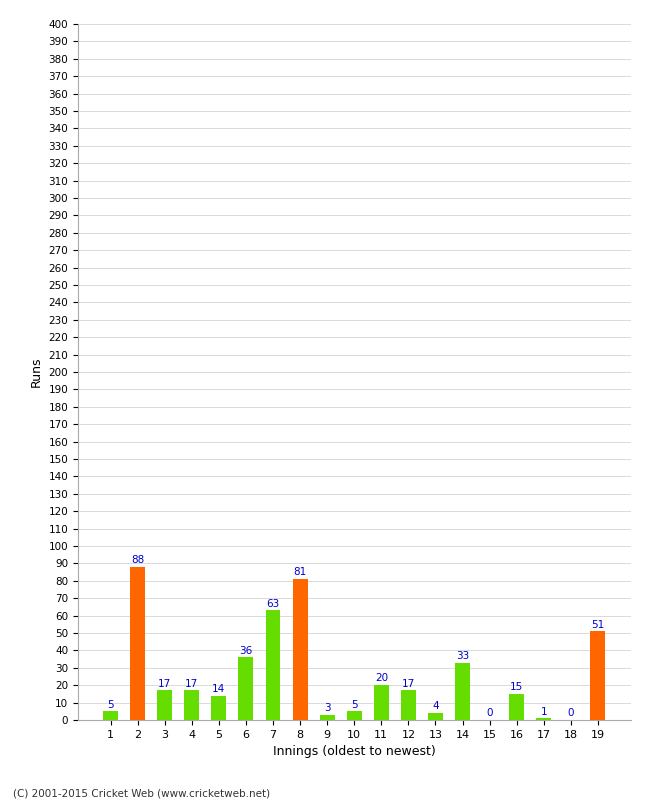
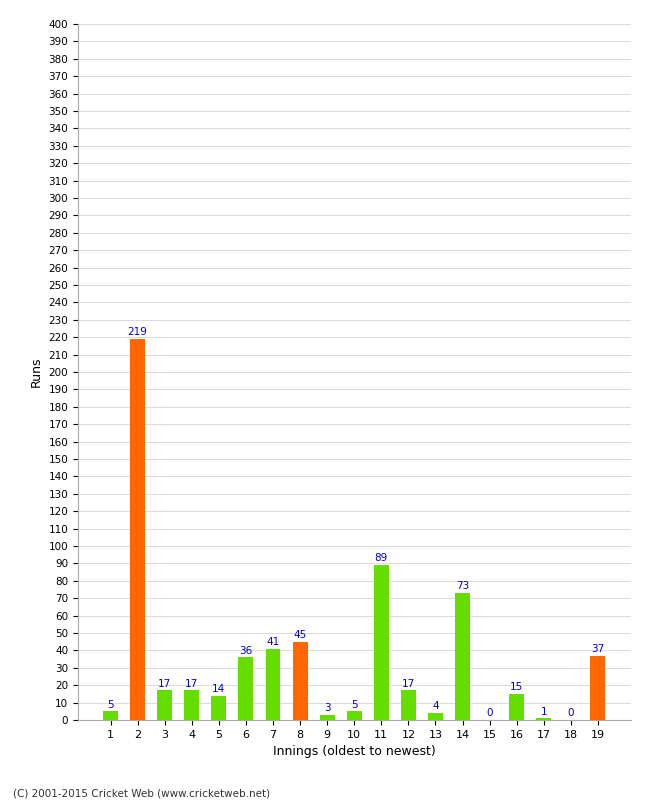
2: 88 -> 219
7: 63 -> 41
8: 81 -> 45
11: 20 -> 89
14: 33 -> 73
19: 51 -> 37
